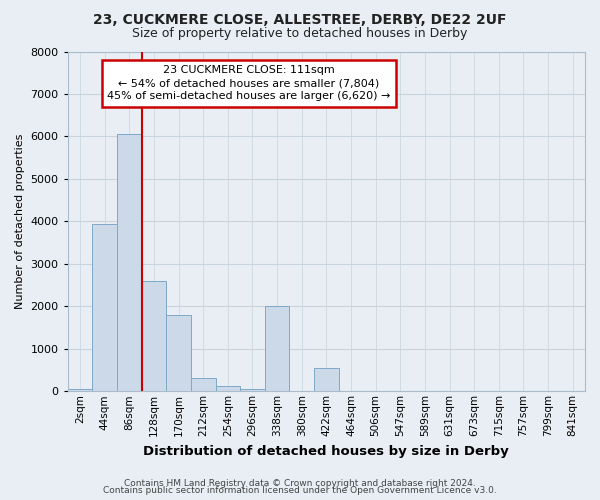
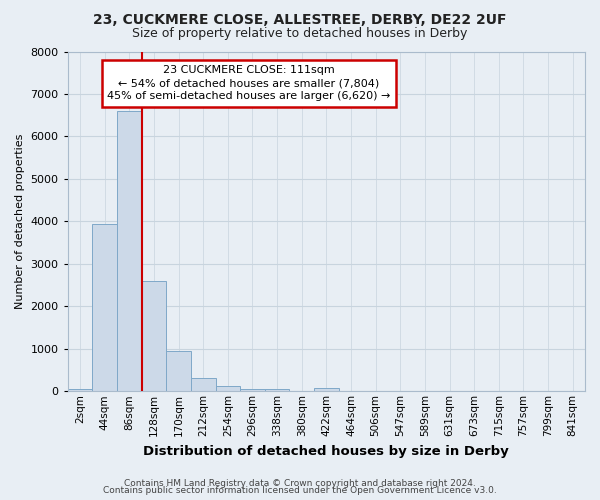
86sqm: 6050 -> 6600
170sqm: 1800 -> 950
338sqm: 2000 -> 60
422sqm: 550 -> 70
